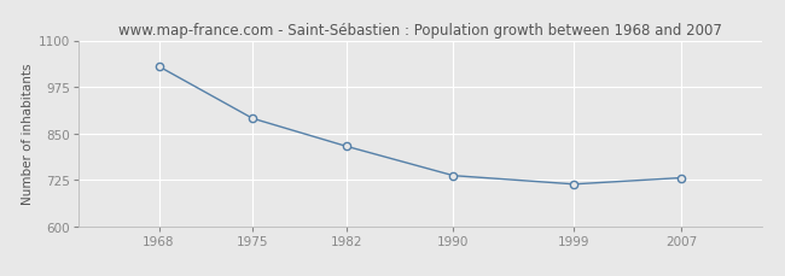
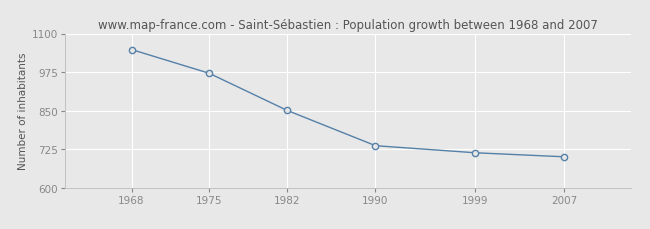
1968: 1030 -> 1048
1975: 890 -> 971
1982: 815 -> 851
2007: 730 -> 700
